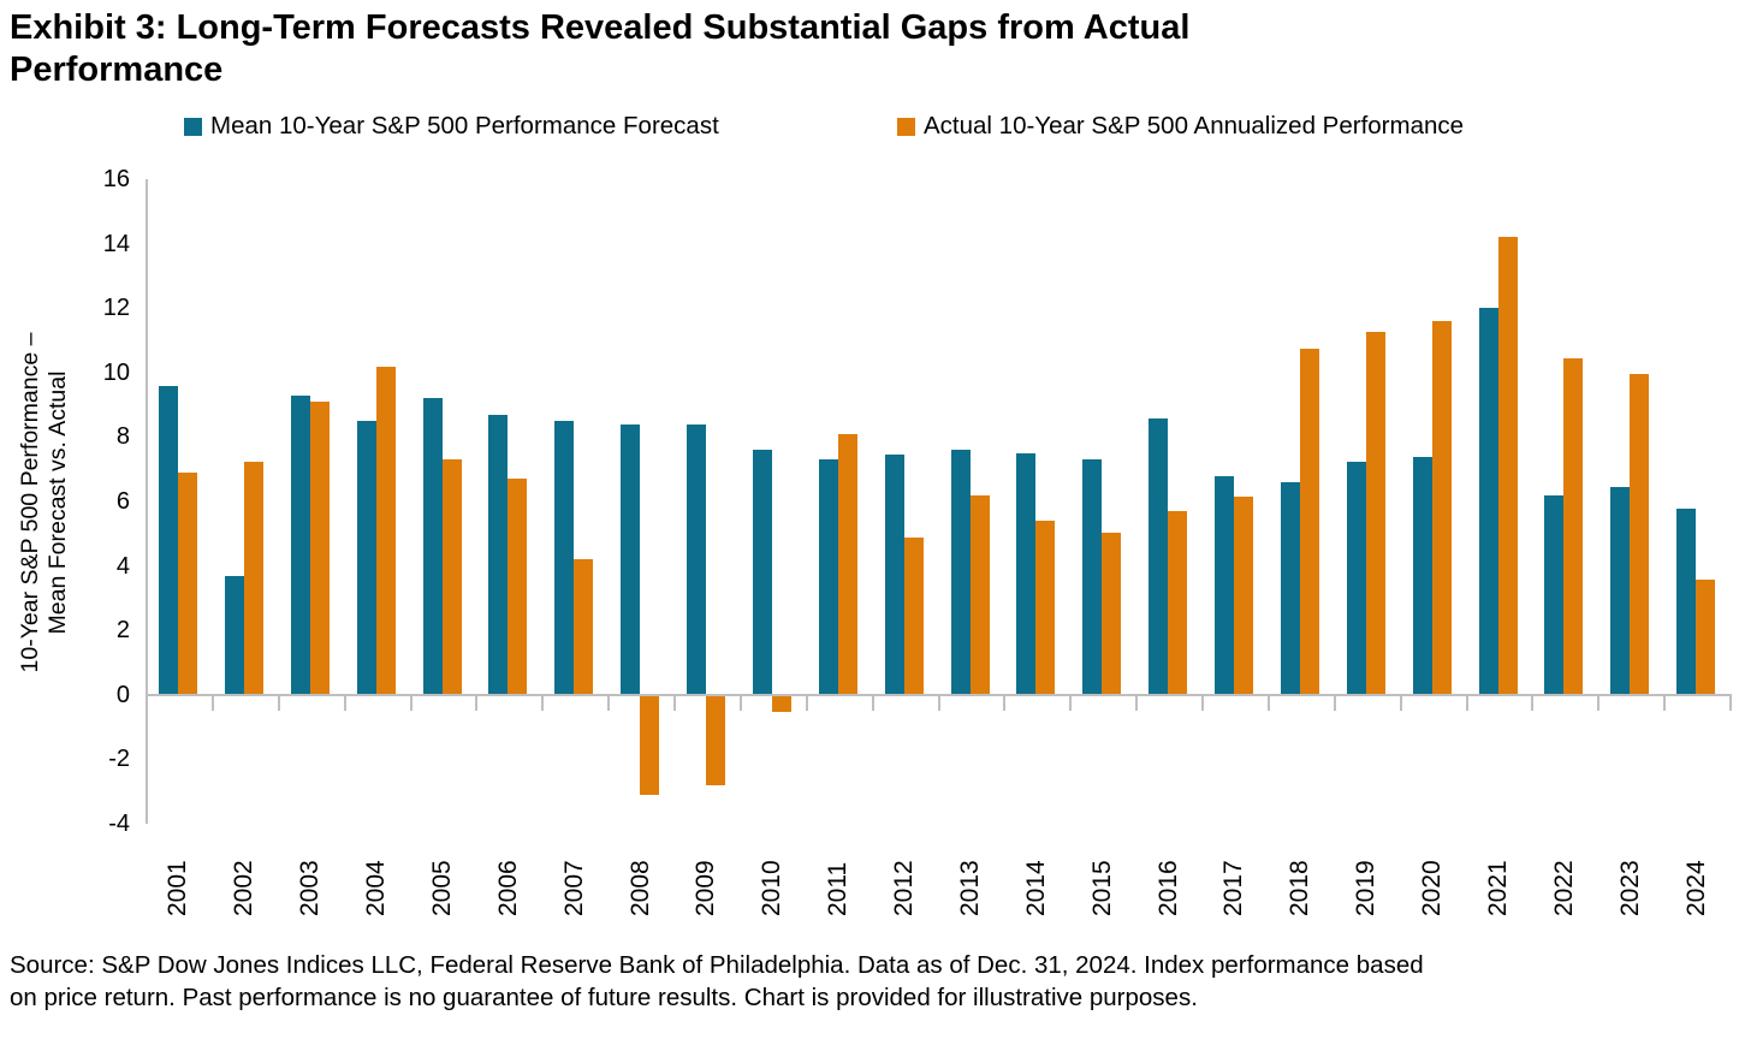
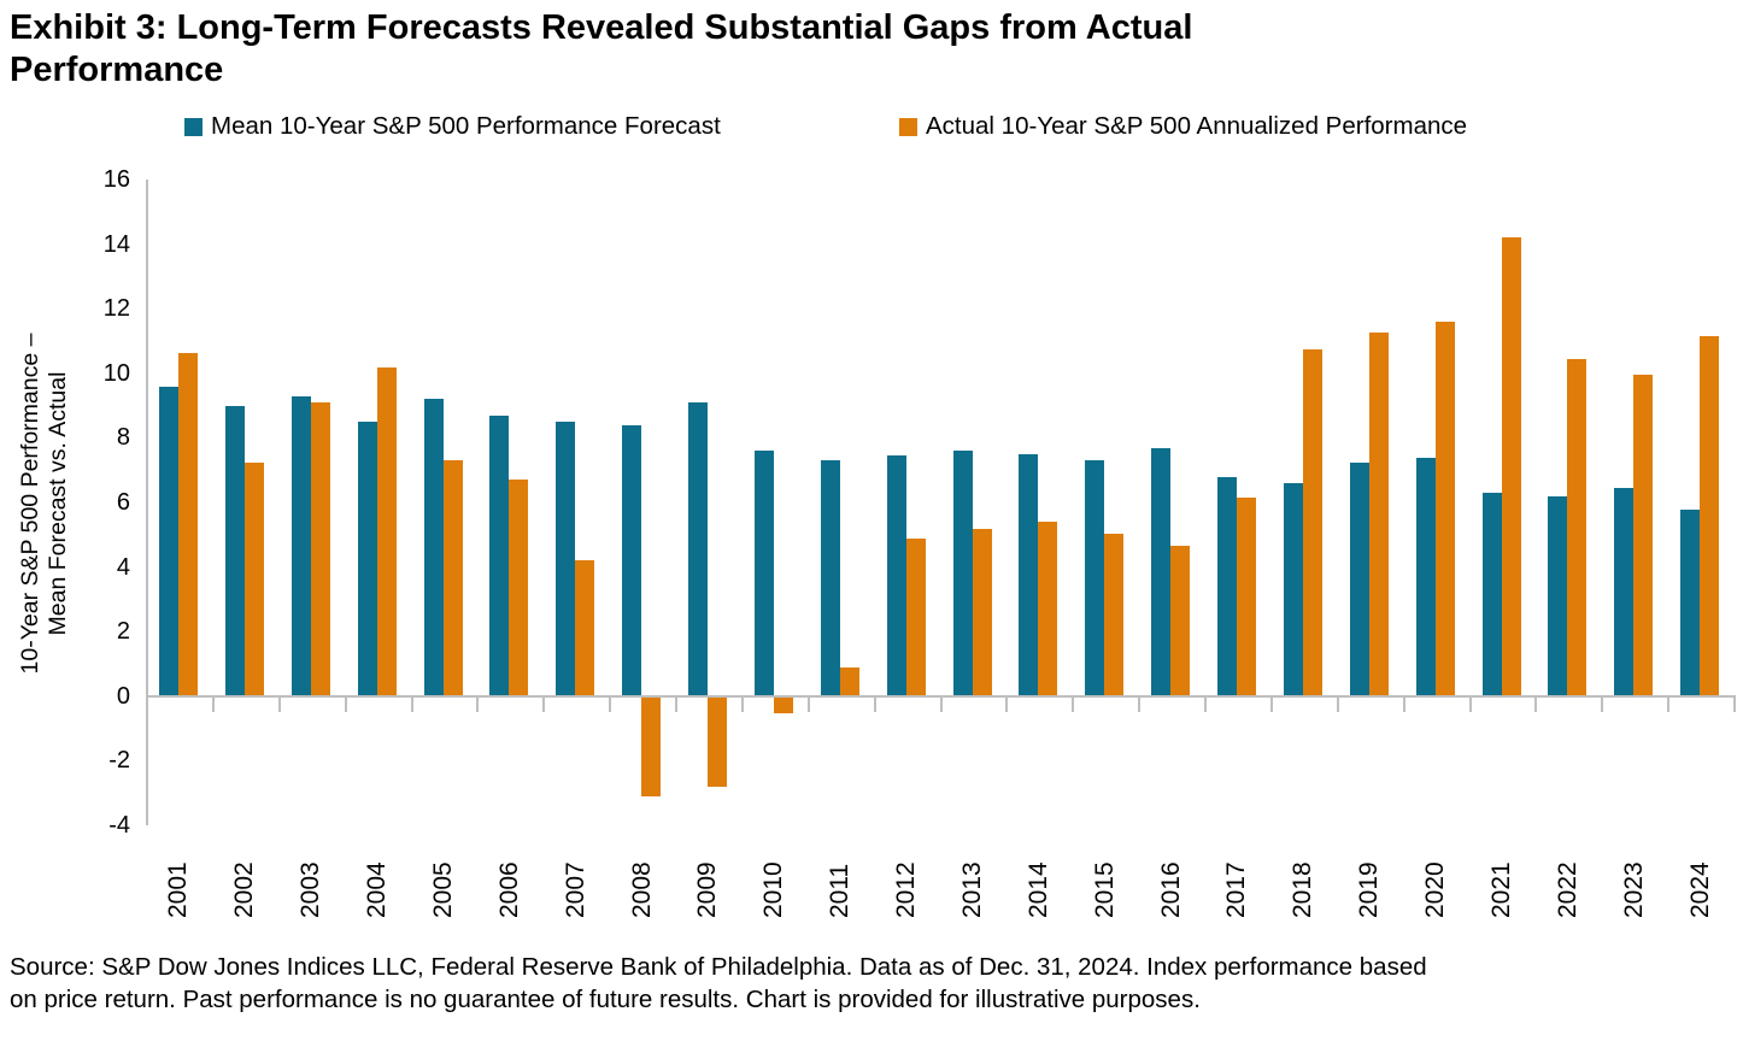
Actual 10-Year S&P 500 Annualized Performance/2001: 6.9 -> 10.7
Mean 10-Year S&P 500 Performance Forecast/2002: 3.7 -> 9.0
Mean 10-Year S&P 500 Performance Forecast/2009: 8.4 -> 9.1
Actual 10-Year S&P 500 Annualized Performance/2011: 8.1 -> 0.9
Actual 10-Year S&P 500 Annualized Performance/2013: 6.2 -> 5.2
Mean 10-Year S&P 500 Performance Forecast/2016: 8.6 -> 7.7
Actual 10-Year S&P 500 Annualized Performance/2016: 5.7 -> 4.7
Mean 10-Year S&P 500 Performance Forecast/2021: 12.0 -> 6.3
Actual 10-Year S&P 500 Annualized Performance/2024: 3.6 -> 11.2
